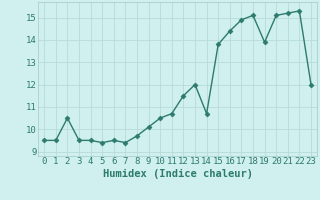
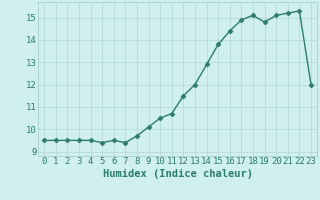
2: 10.5 -> 9.5
14: 10.7 -> 12.9
19: 13.9 -> 14.8
